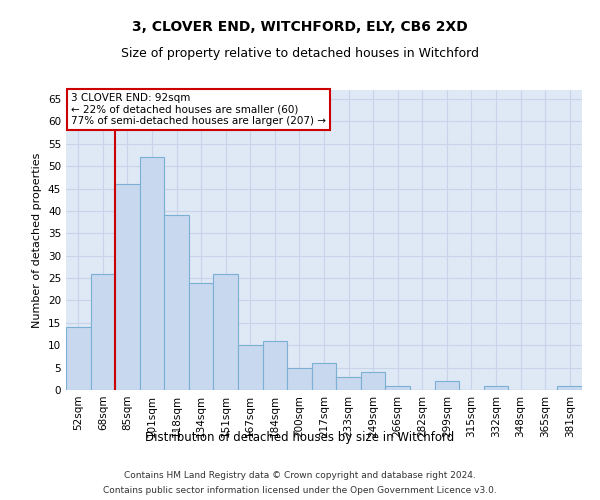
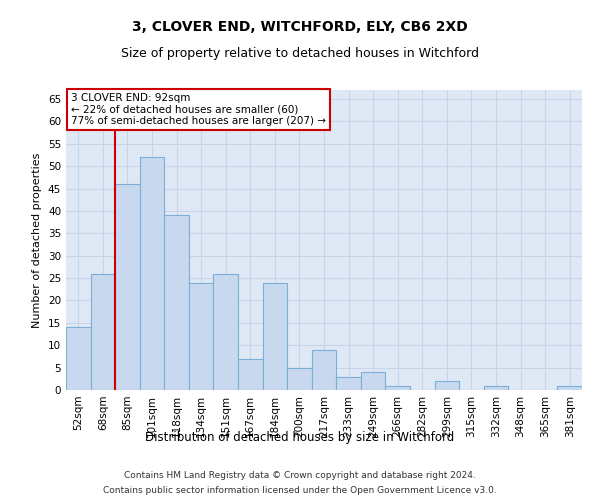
167sqm: 10 -> 7
184sqm: 11 -> 24
217sqm: 6 -> 9
